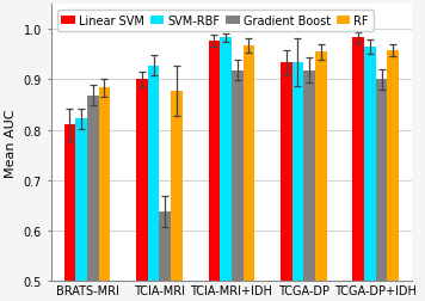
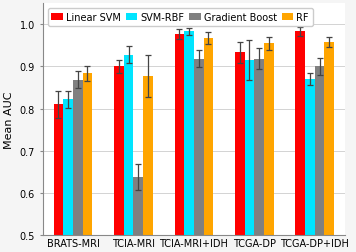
SVM-RBF/TCGA-DP: 0.934 -> 0.915
SVM-RBF/TCGA-DP+IDH: 0.965 -> 0.870
